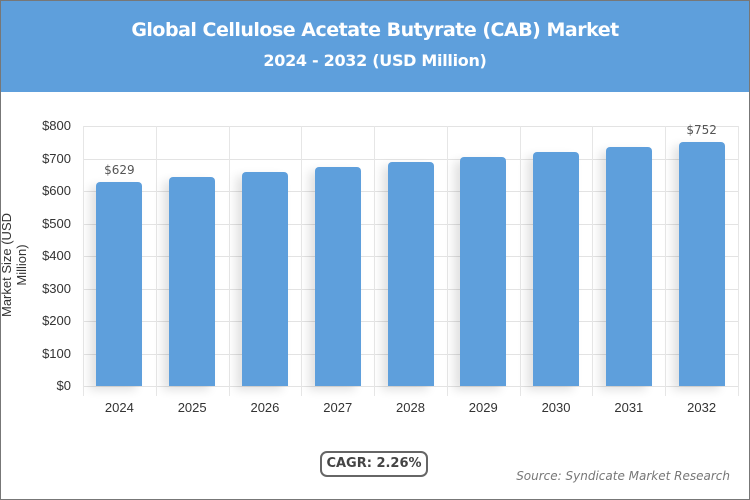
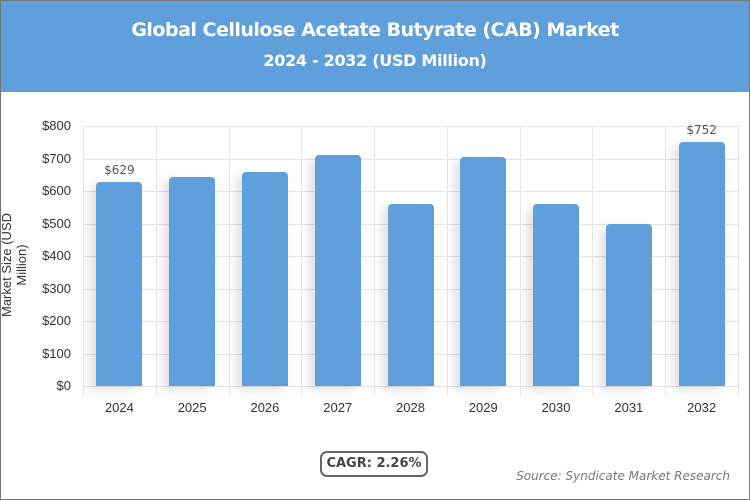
2027: $670 -> $710
2028: $690 -> $560
2030: $720 -> $560
2031: $740 -> $500
